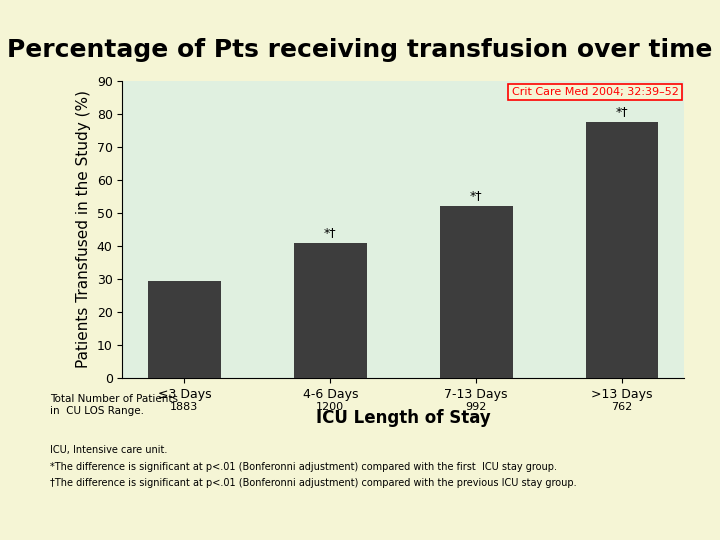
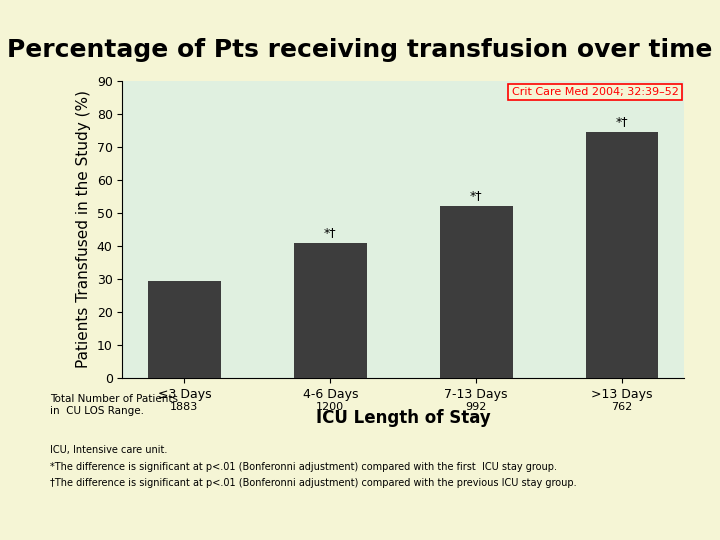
>13 Days: 77.5 -> 74.5
